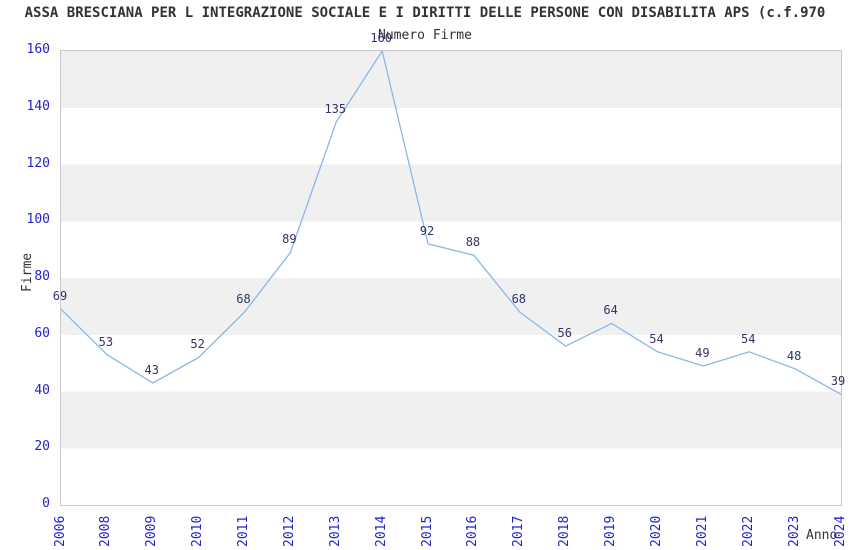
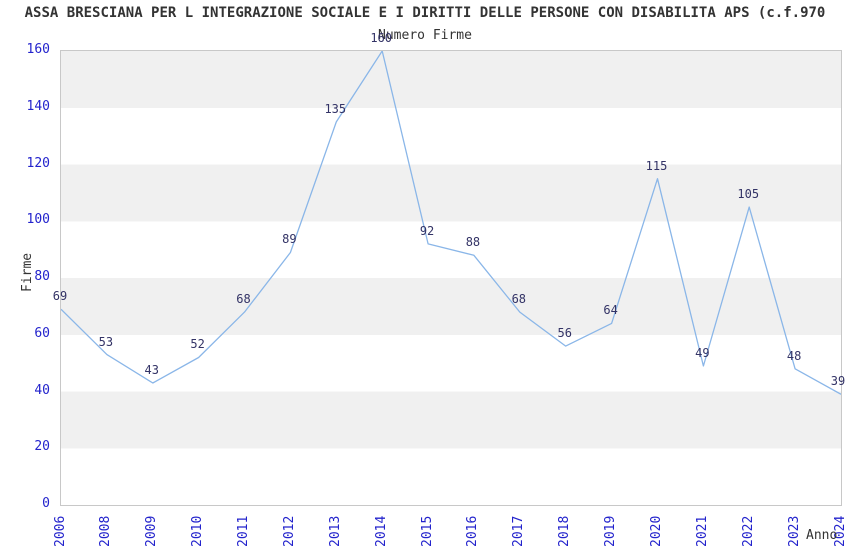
2020: 54 -> 115
2022: 54 -> 105
